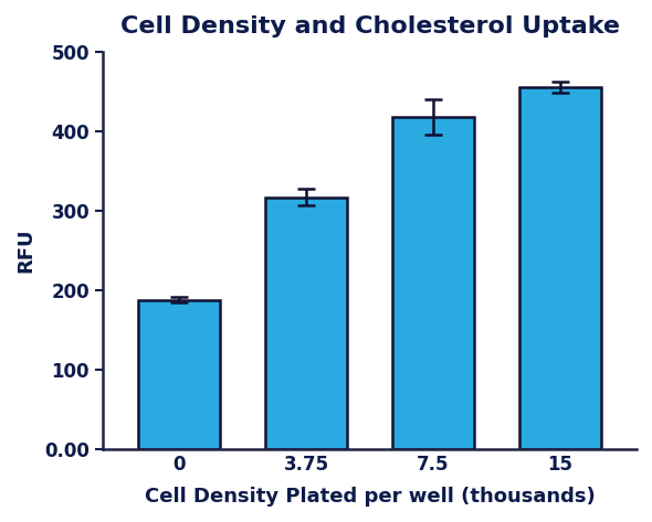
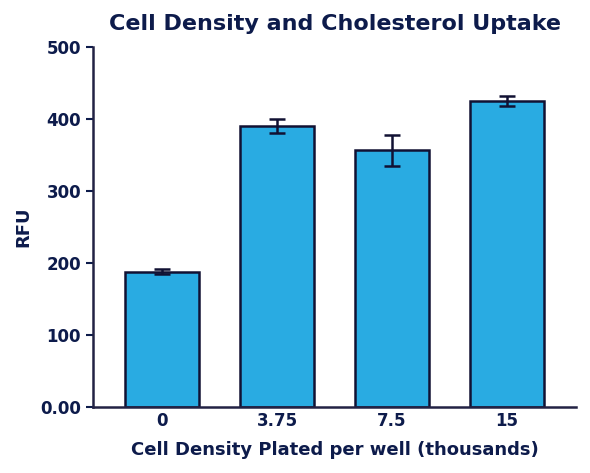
3.75: 317 -> 390
7.5: 418 -> 356
15: 455 -> 424
